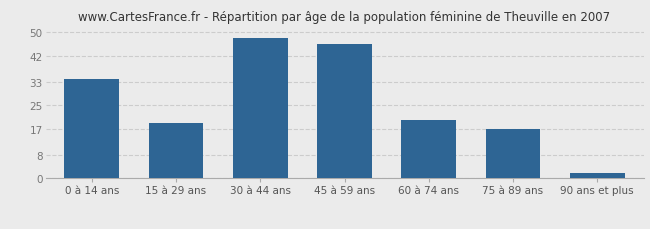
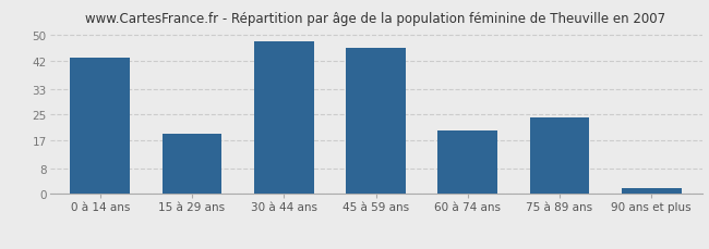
0 à 14 ans: 34 -> 43
75 à 89 ans: 17 -> 24
